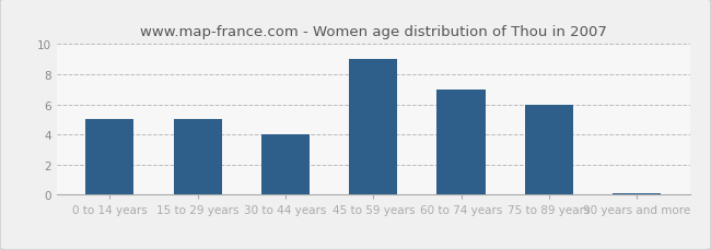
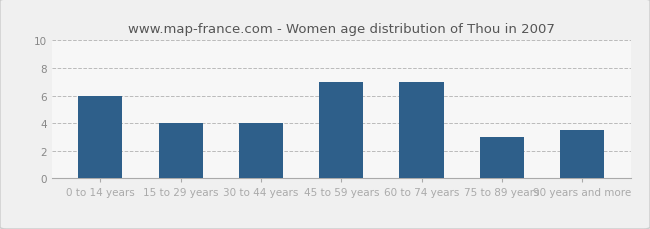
0 to 14 years: 5.0 -> 6.0
15 to 29 years: 5.0 -> 4.0
45 to 59 years: 9.0 -> 7.0
75 to 89 years: 6.0 -> 3.0
90 years and more: 0.1 -> 3.5
